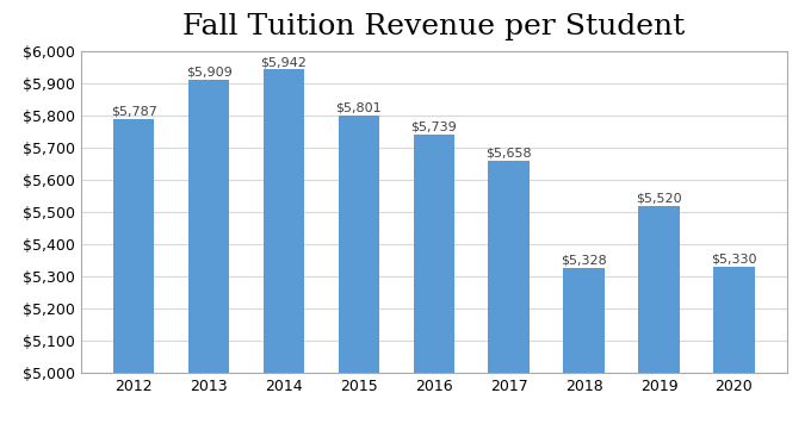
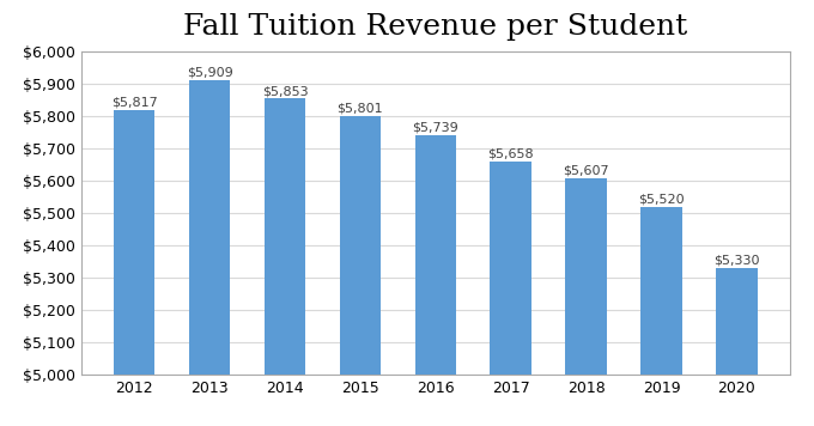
2012: $5,787 -> $5,817
2014: $5,942 -> $5,853
2018: $5,328 -> $5,607
